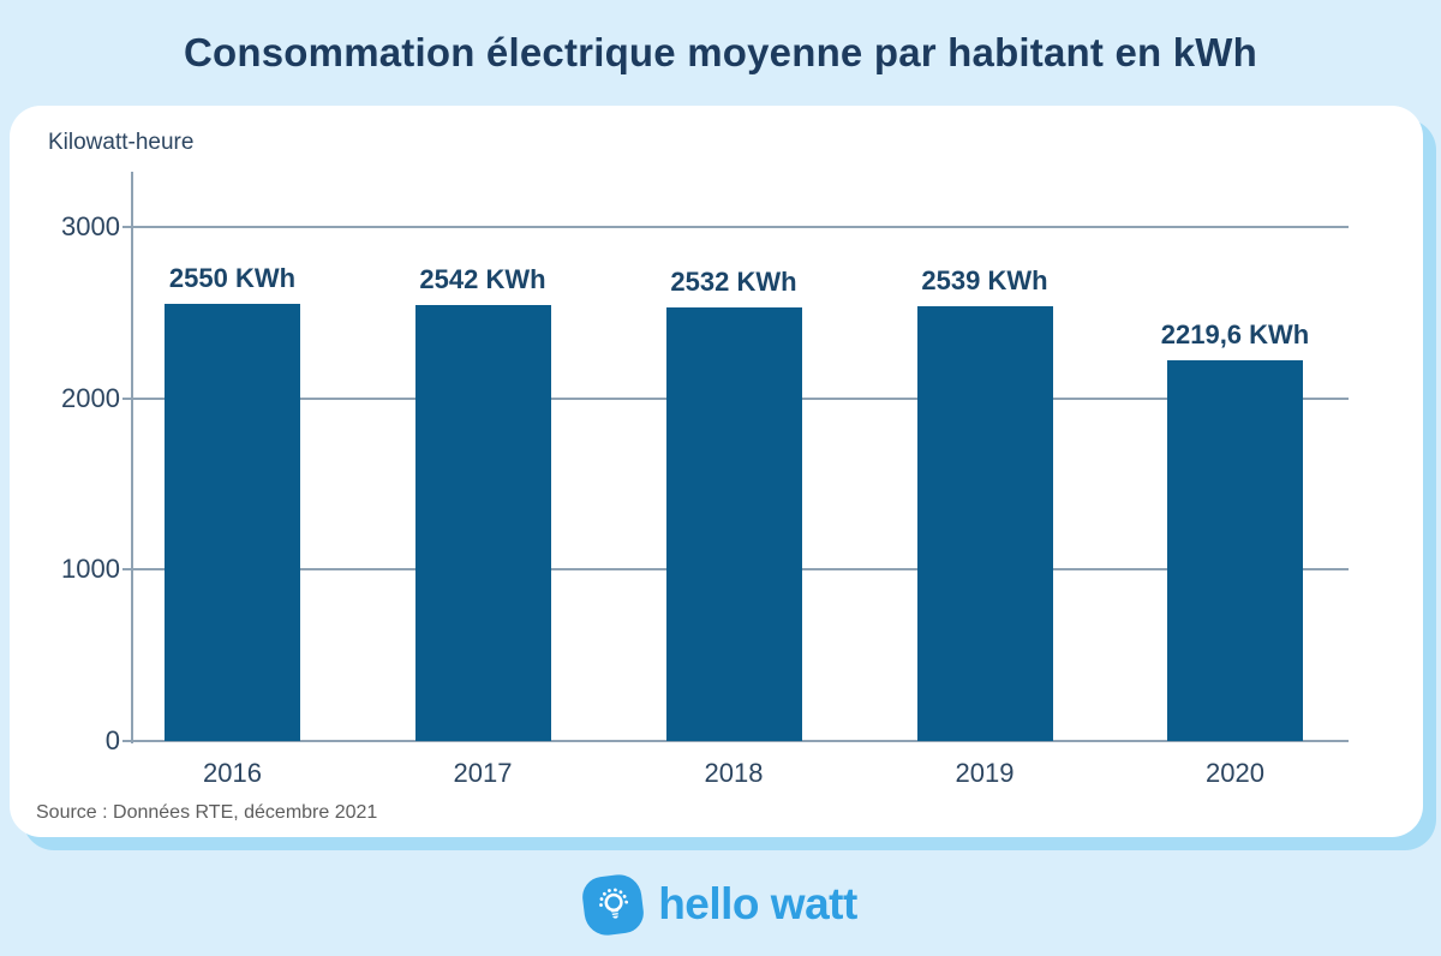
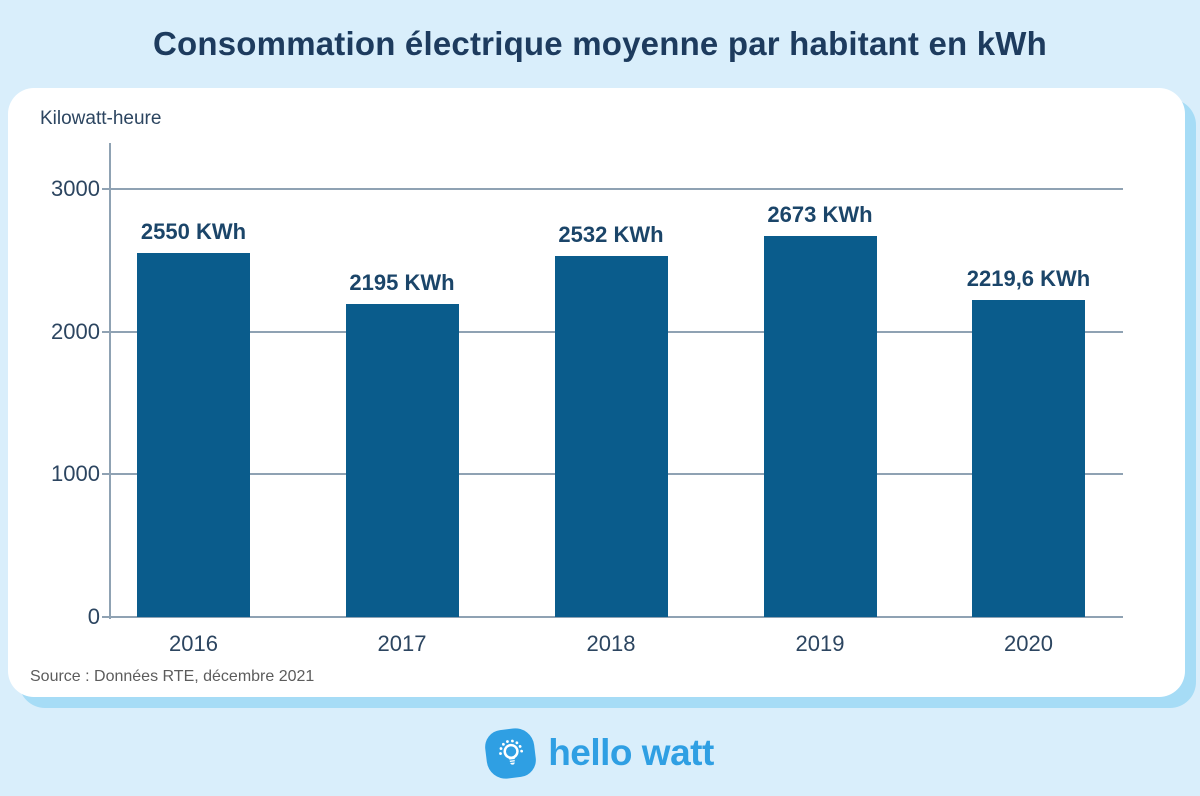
2017: 2542 -> 2195
2019: 2539 -> 2673
